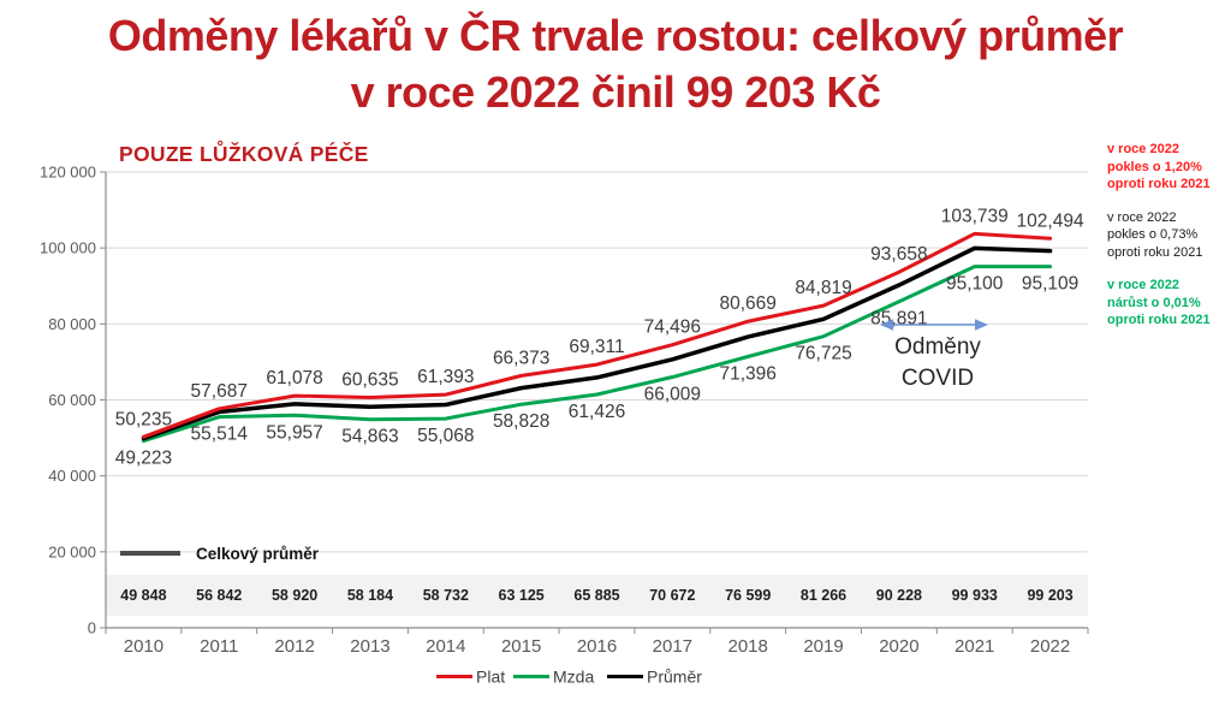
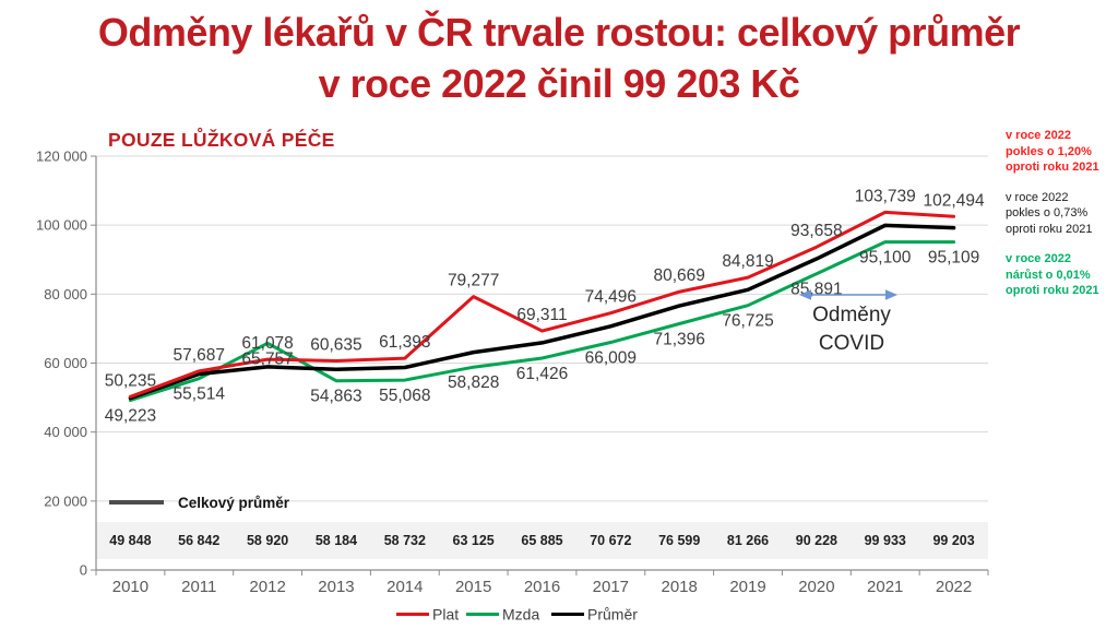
Mzda/2012: 55,957 -> 65,757
Plat/2015: 66,373 -> 79,277
